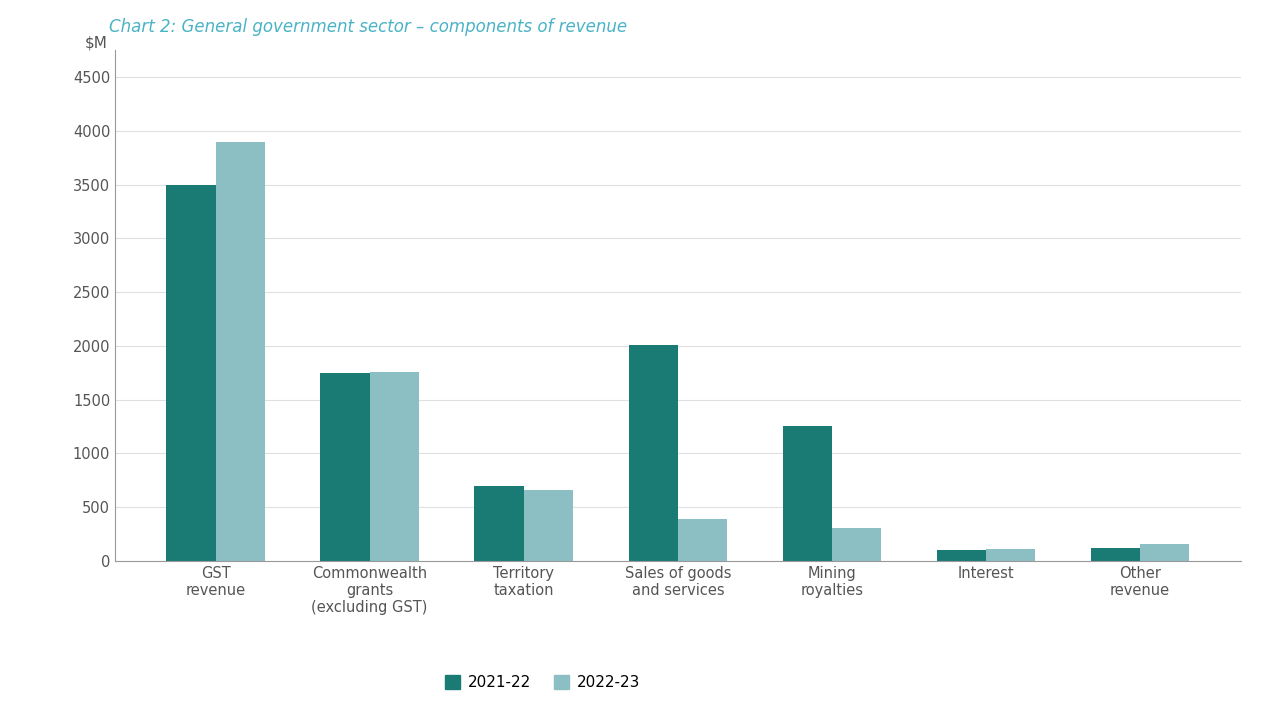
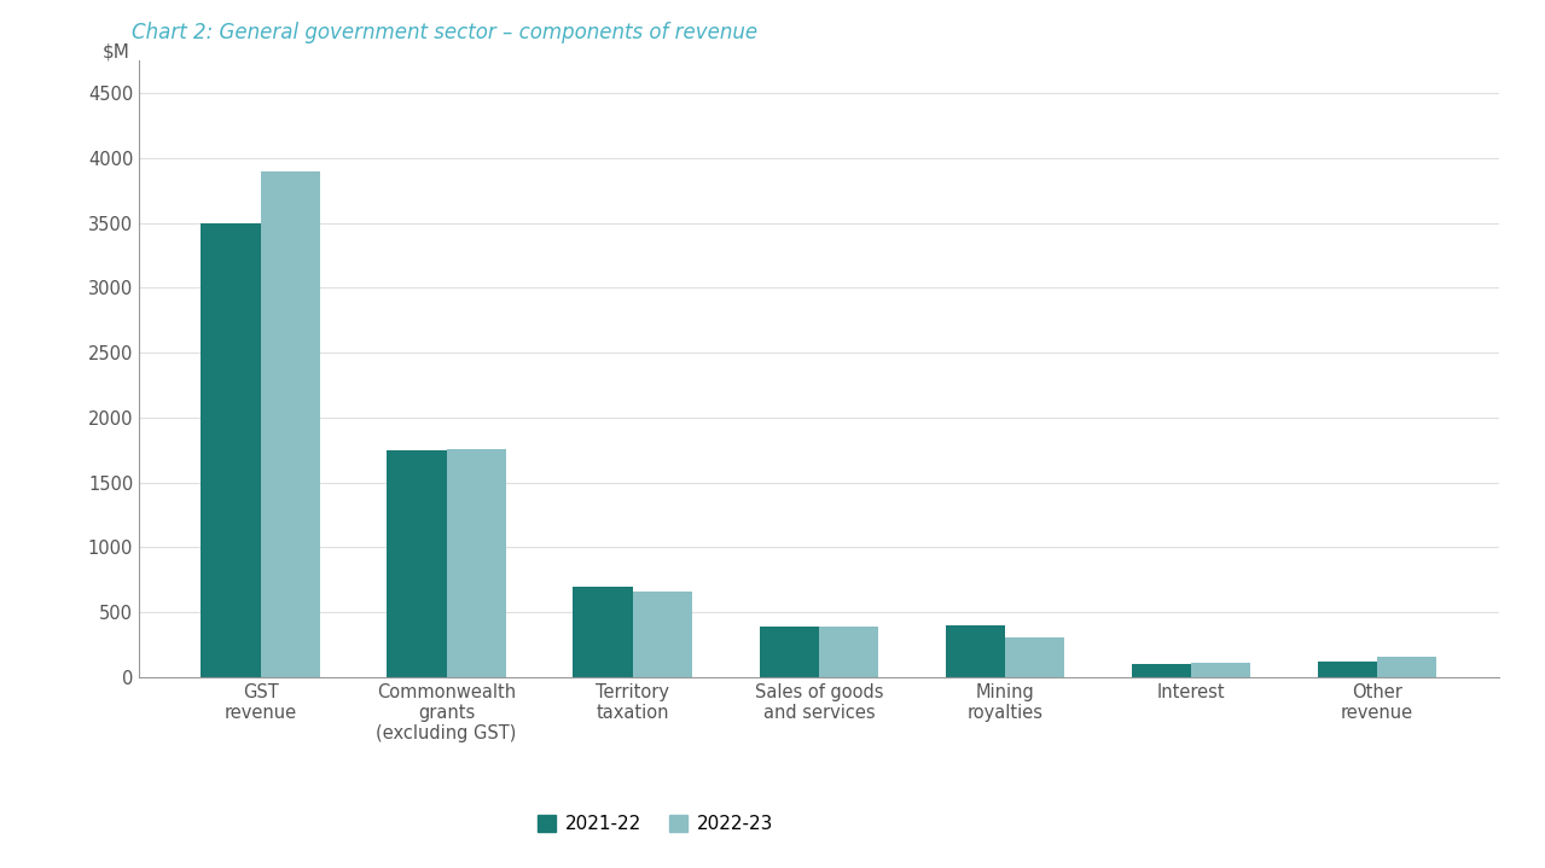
2021-22/Sales of goods and services: 2010 -> 390
2021-22/Mining royalties: 1250 -> 400
